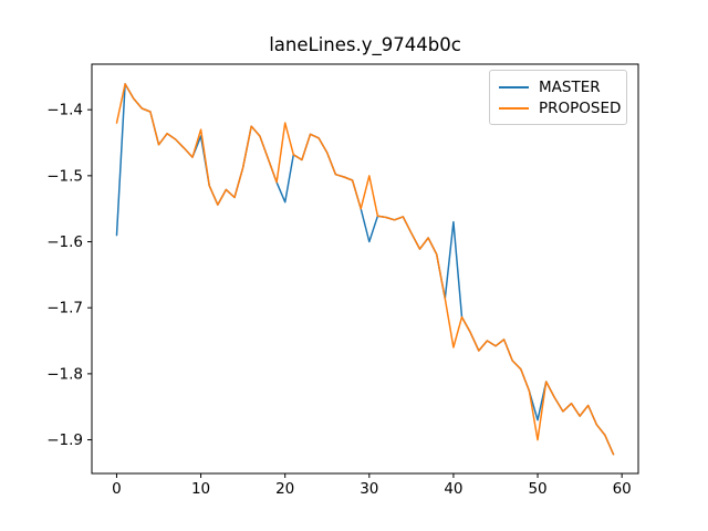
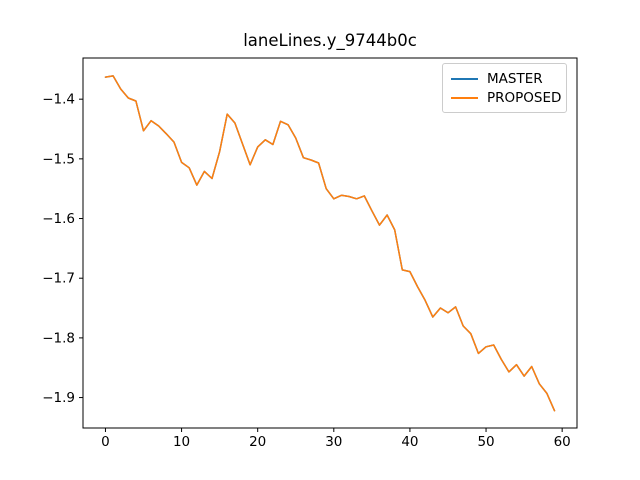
MASTER/0: -1.59 -> -1.36
PROPOSED/0: -1.42 -> -1.36
MASTER/10: -1.44 -> -1.51
PROPOSED/10: -1.43 -> -1.51
MASTER/20: -1.54 -> -1.48
PROPOSED/20: -1.42 -> -1.48
MASTER/30: -1.60 -> -1.57
PROPOSED/30: -1.50 -> -1.57
MASTER/40: -1.57 -> -1.69
PROPOSED/40: -1.76 -> -1.69
MASTER/50: -1.87 -> -1.81
PROPOSED/50: -1.90 -> -1.81
